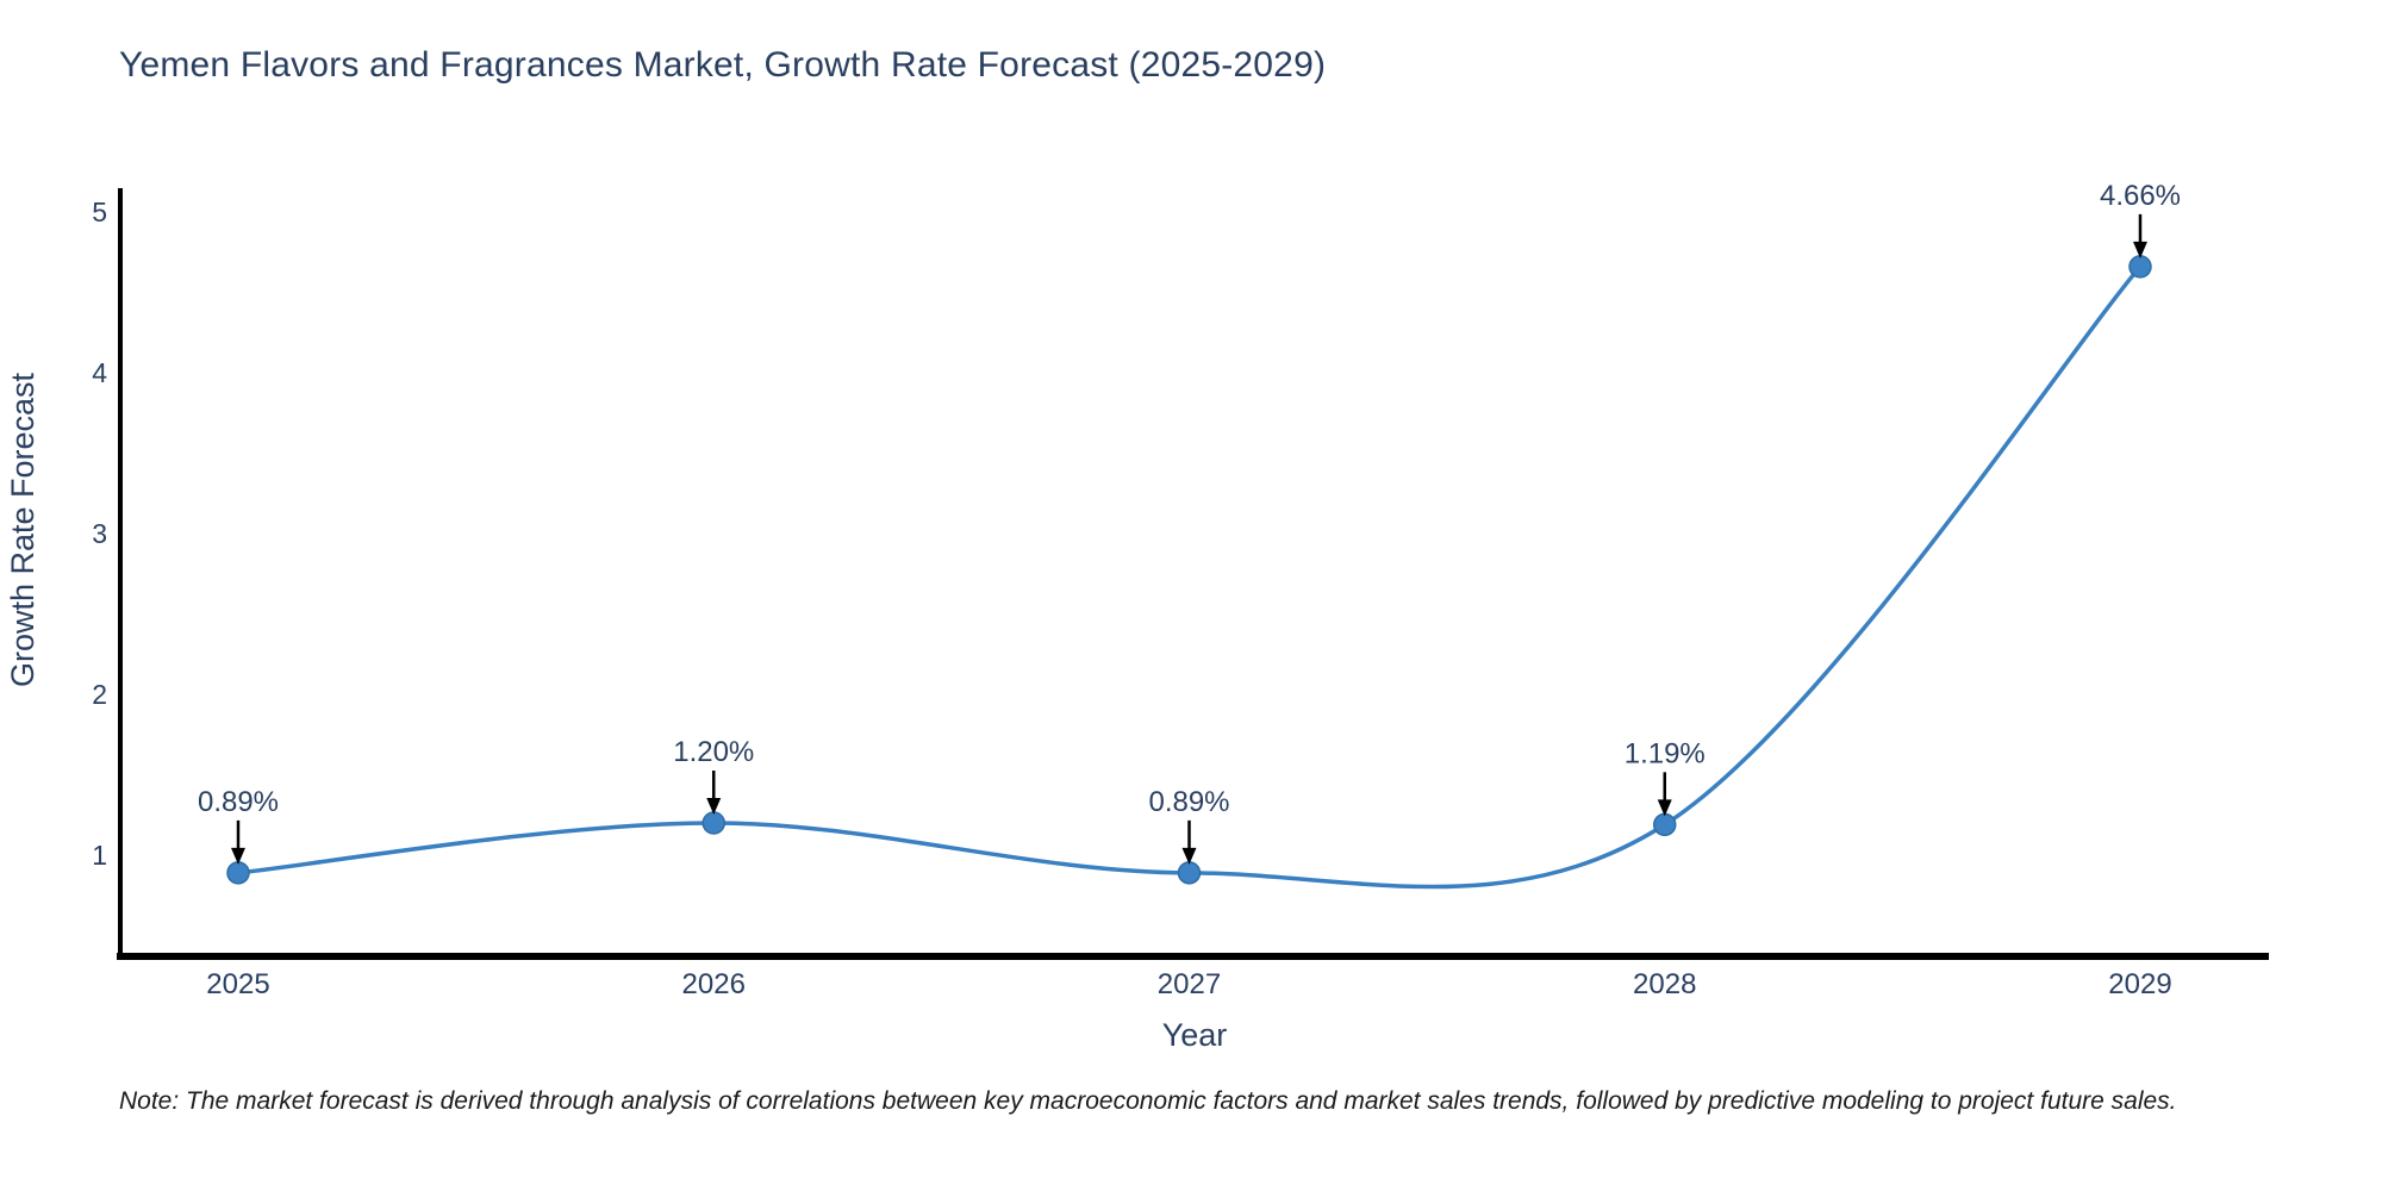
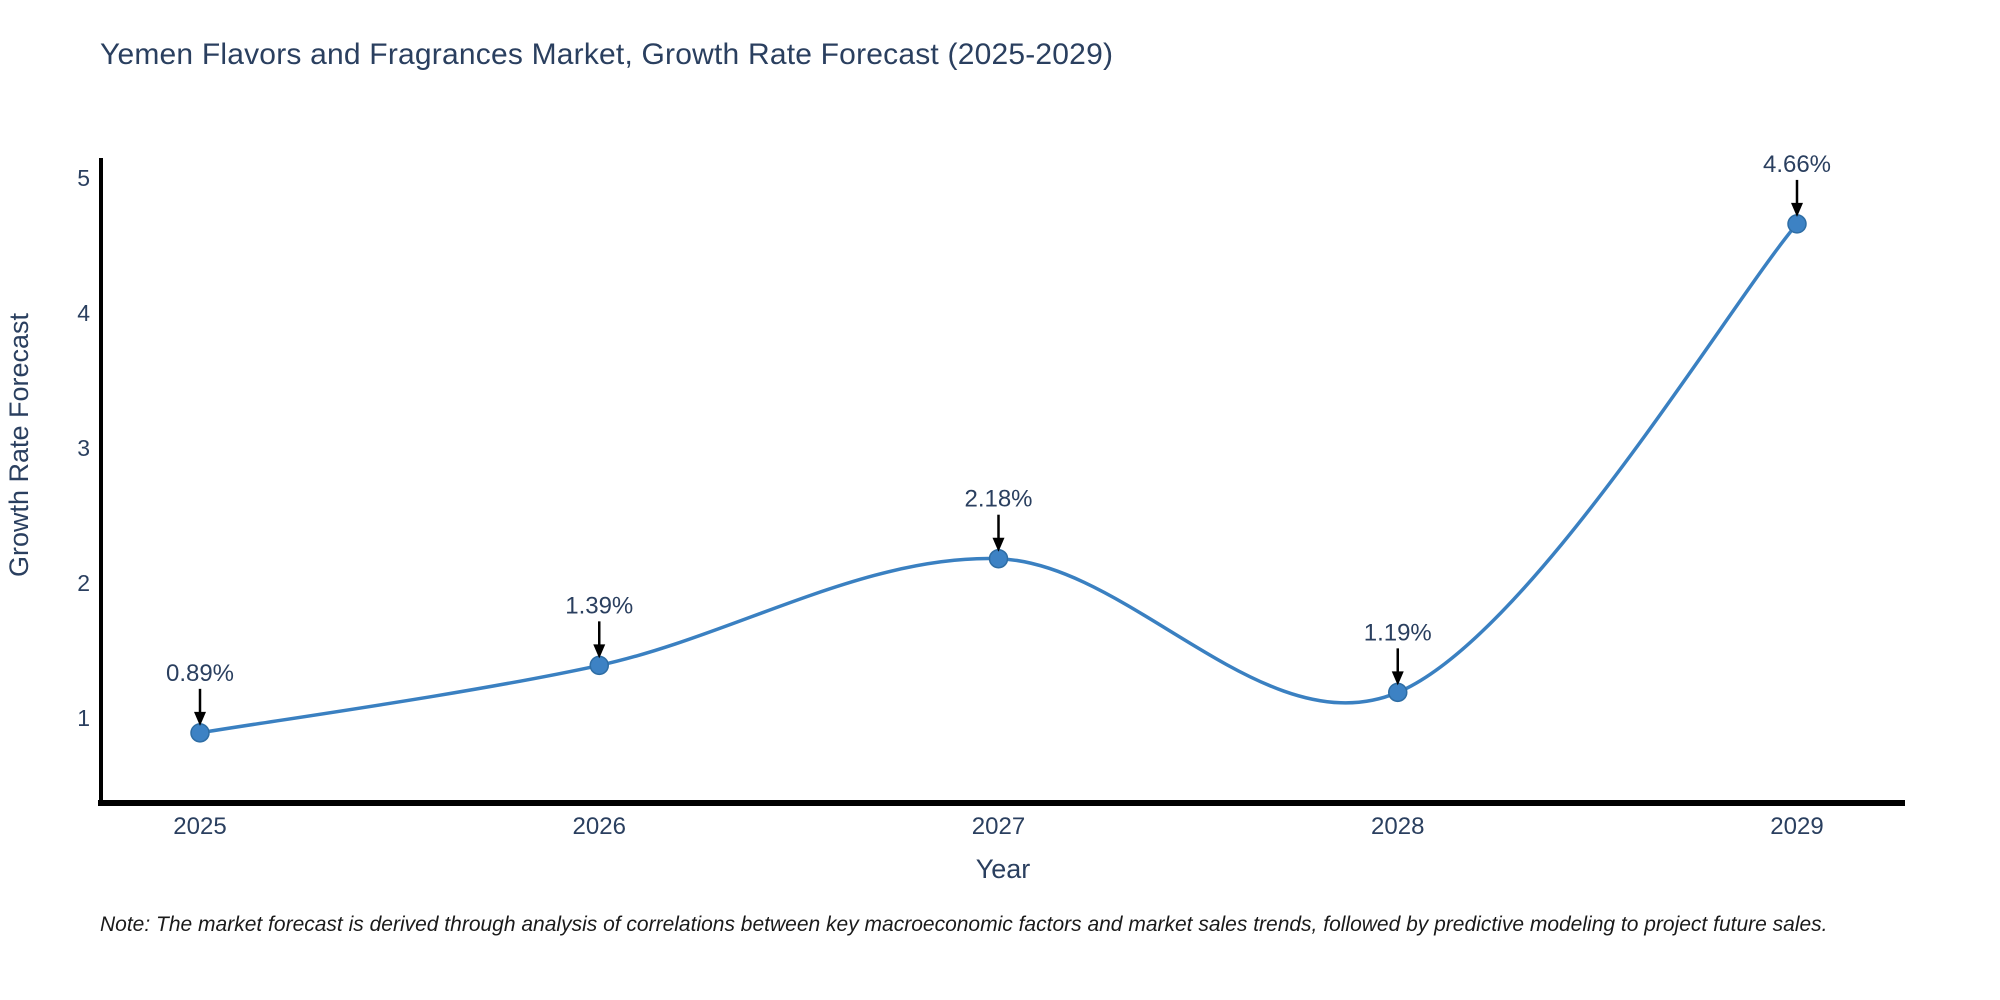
2026: 1.20% -> 1.39%
2027: 0.89% -> 2.18%
